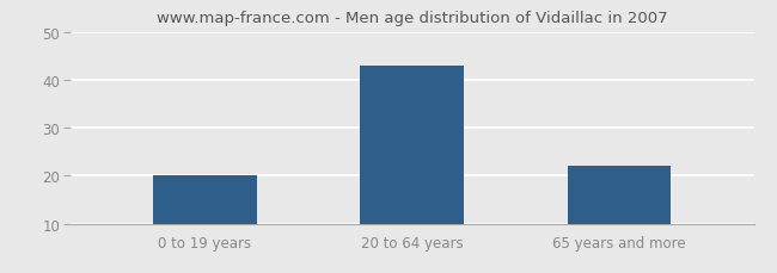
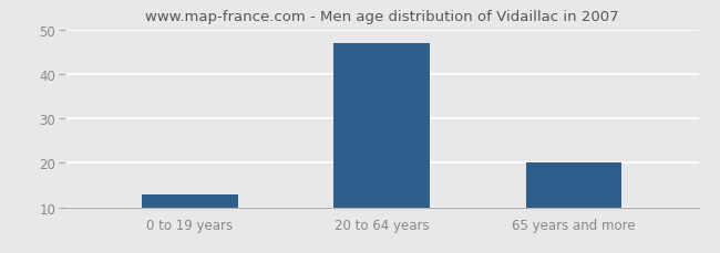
0 to 19 years: 20 -> 13
20 to 64 years: 43 -> 47
65 years and more: 22 -> 20
